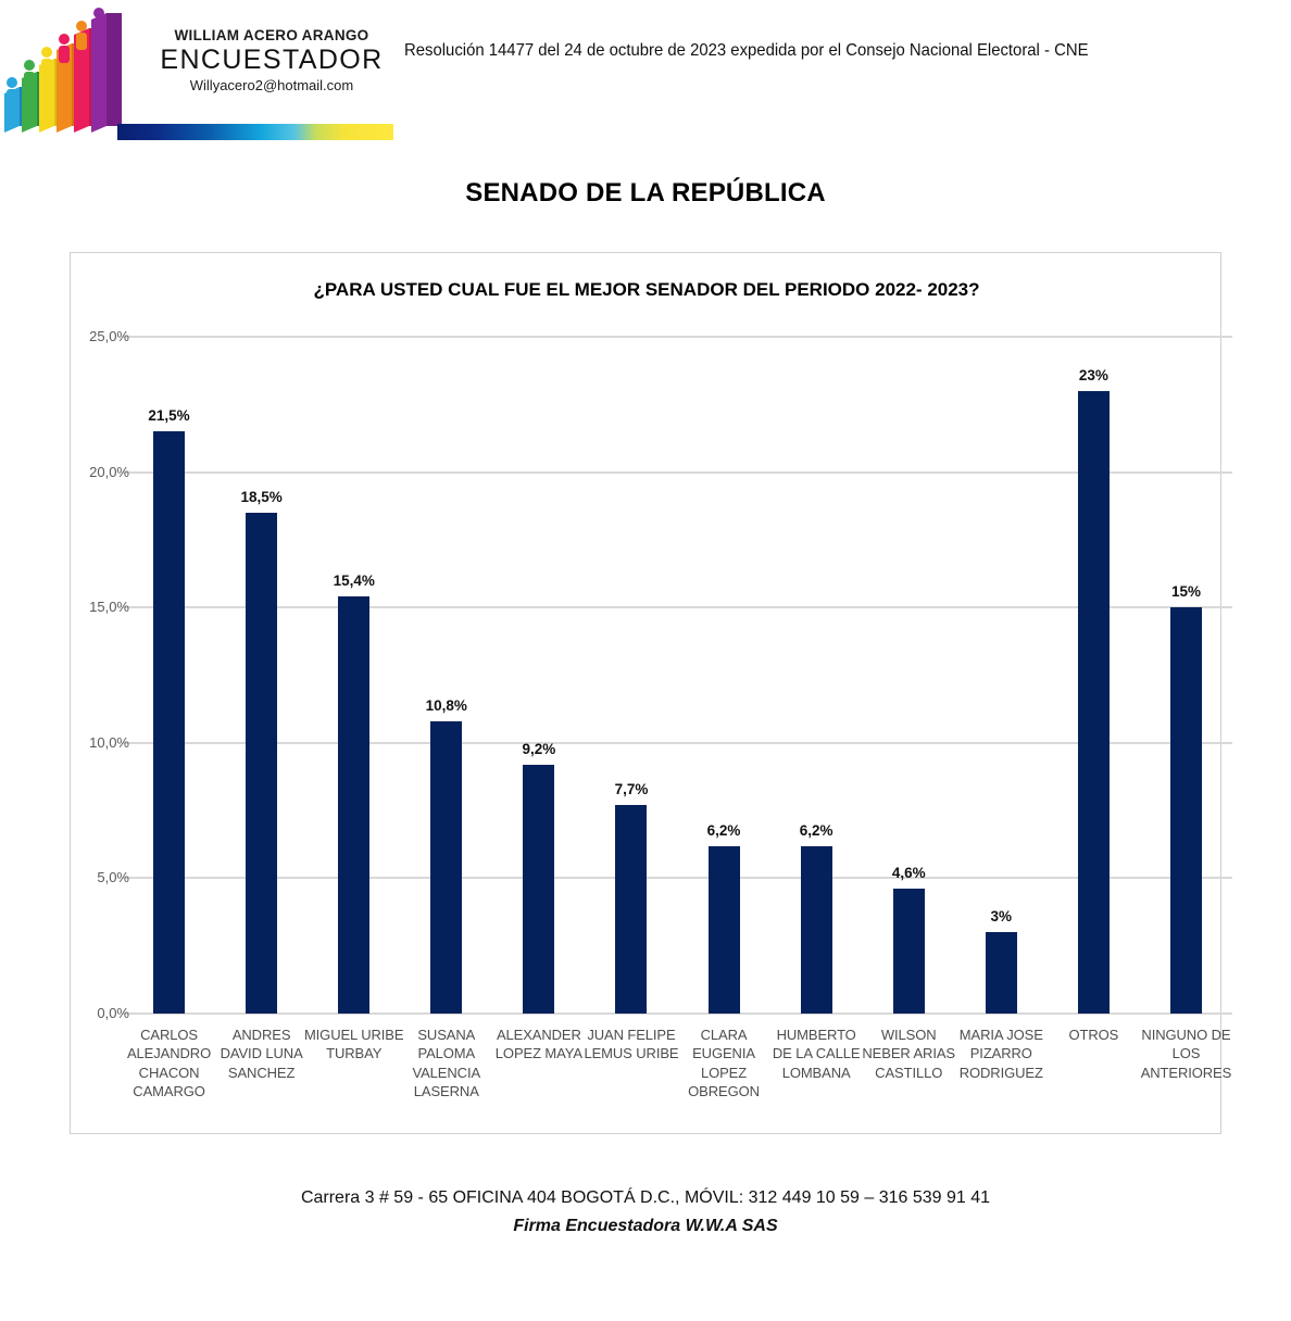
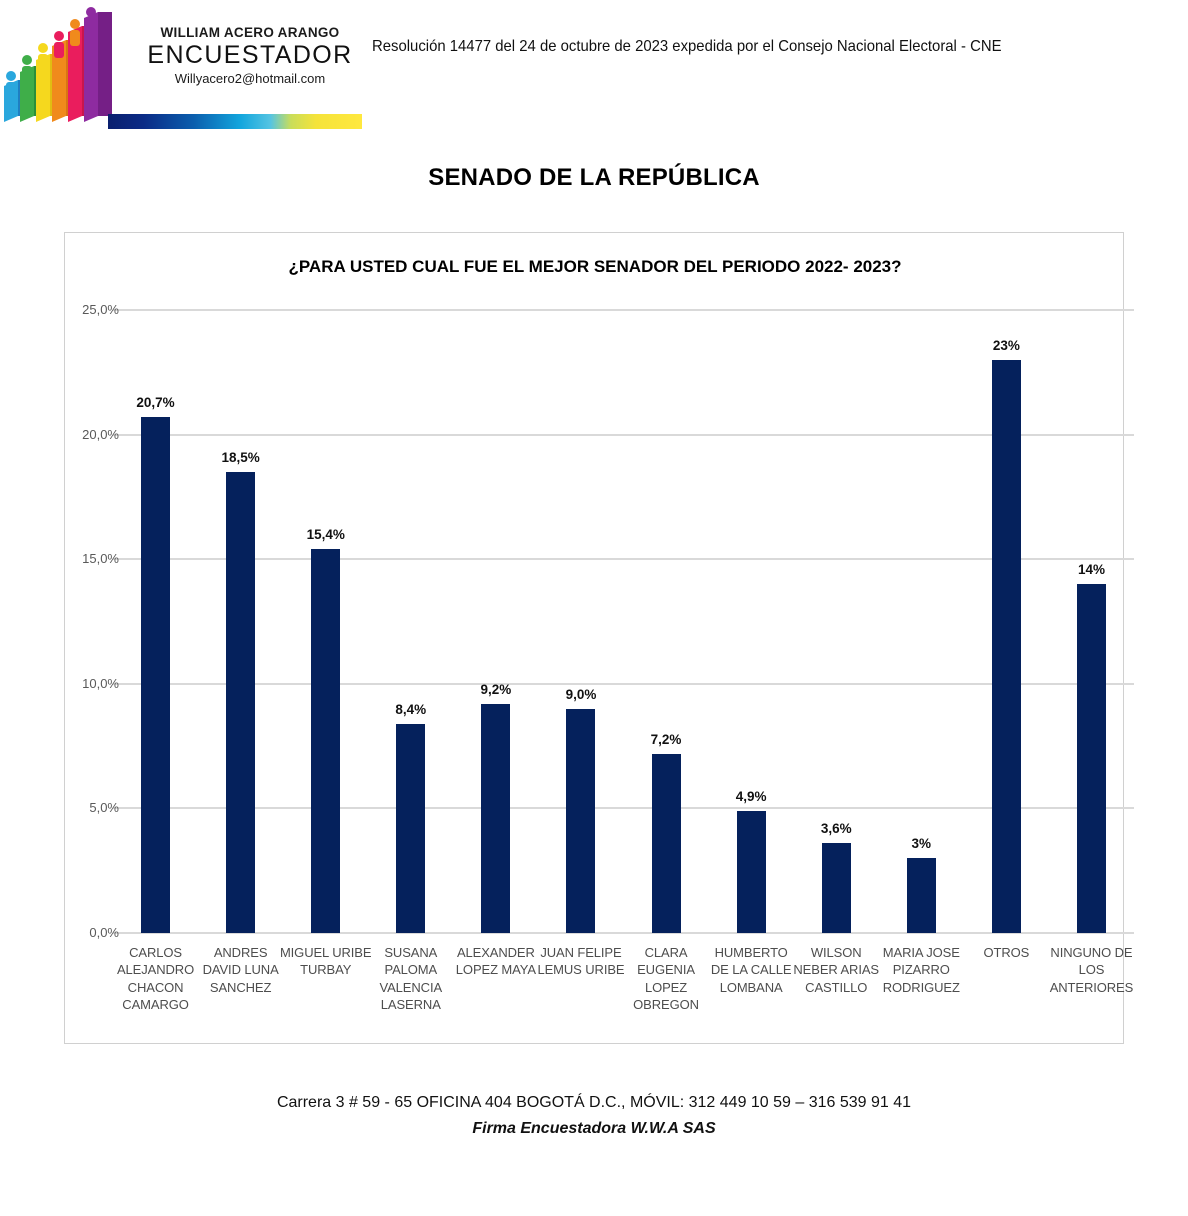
CARLOS ALEJANDRO CHACON CAMARGO: 21,5% -> 20,7%
SUSANA PALOMA VALENCIA LASERNA: 10,8% -> 8,4%
JUAN FELIPE LEMUS URIBE: 7,7% -> 9,0%
CLARA EUGENIA LOPEZ OBREGON: 6,2% -> 7,2%
HUMBERTO DE LA CALLE LOMBANA: 6,2% -> 4,9%
WILSON NEBER ARIAS CASTILLO: 4,6% -> 3,6%
NINGUNO DE LOS ANTERIORES: 15% -> 14%
